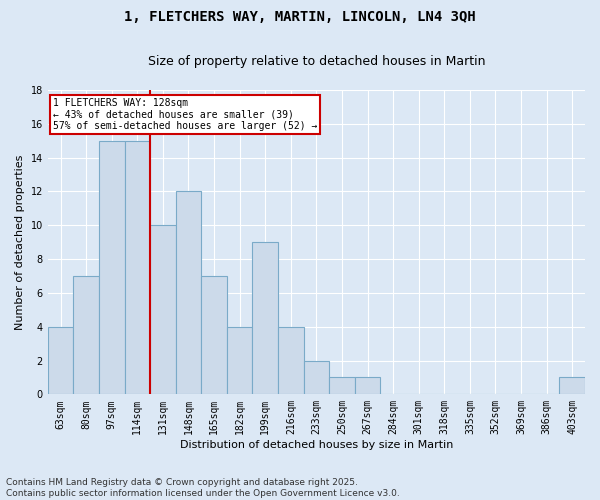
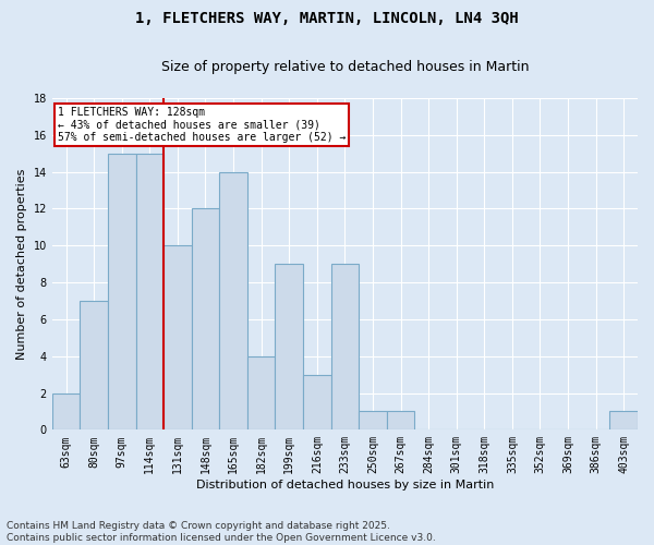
63sqm: 4 -> 2
165sqm: 7 -> 14
216sqm: 4 -> 3
233sqm: 2 -> 9
